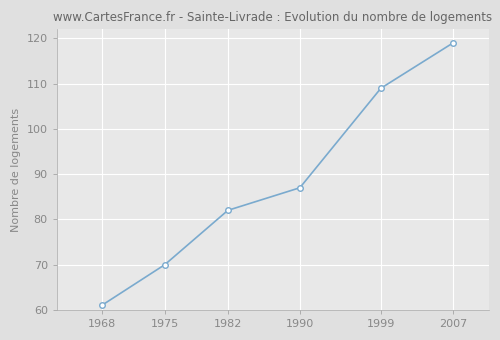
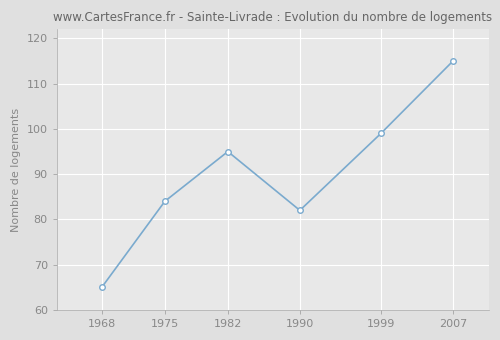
1968: 61 -> 65
1975: 70 -> 84
1982: 82 -> 95
1990: 87 -> 82
1999: 109 -> 99
2007: 119 -> 115
